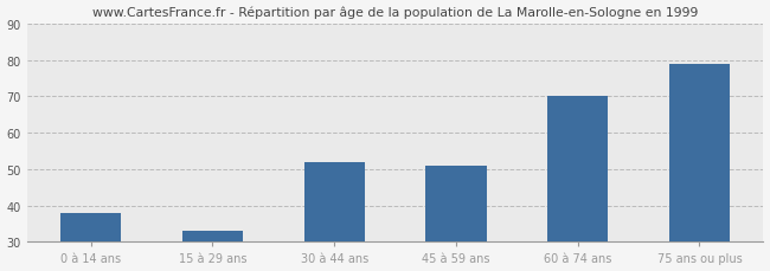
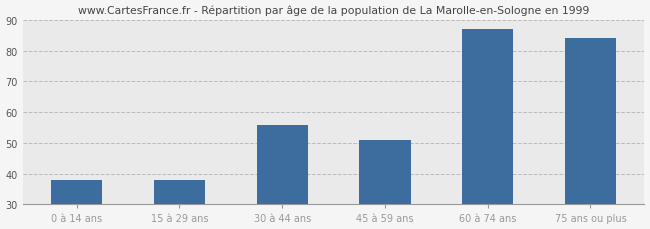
15 à 29 ans: 33 -> 38
30 à 44 ans: 52 -> 56
60 à 74 ans: 70 -> 87
75 ans ou plus: 79 -> 84
